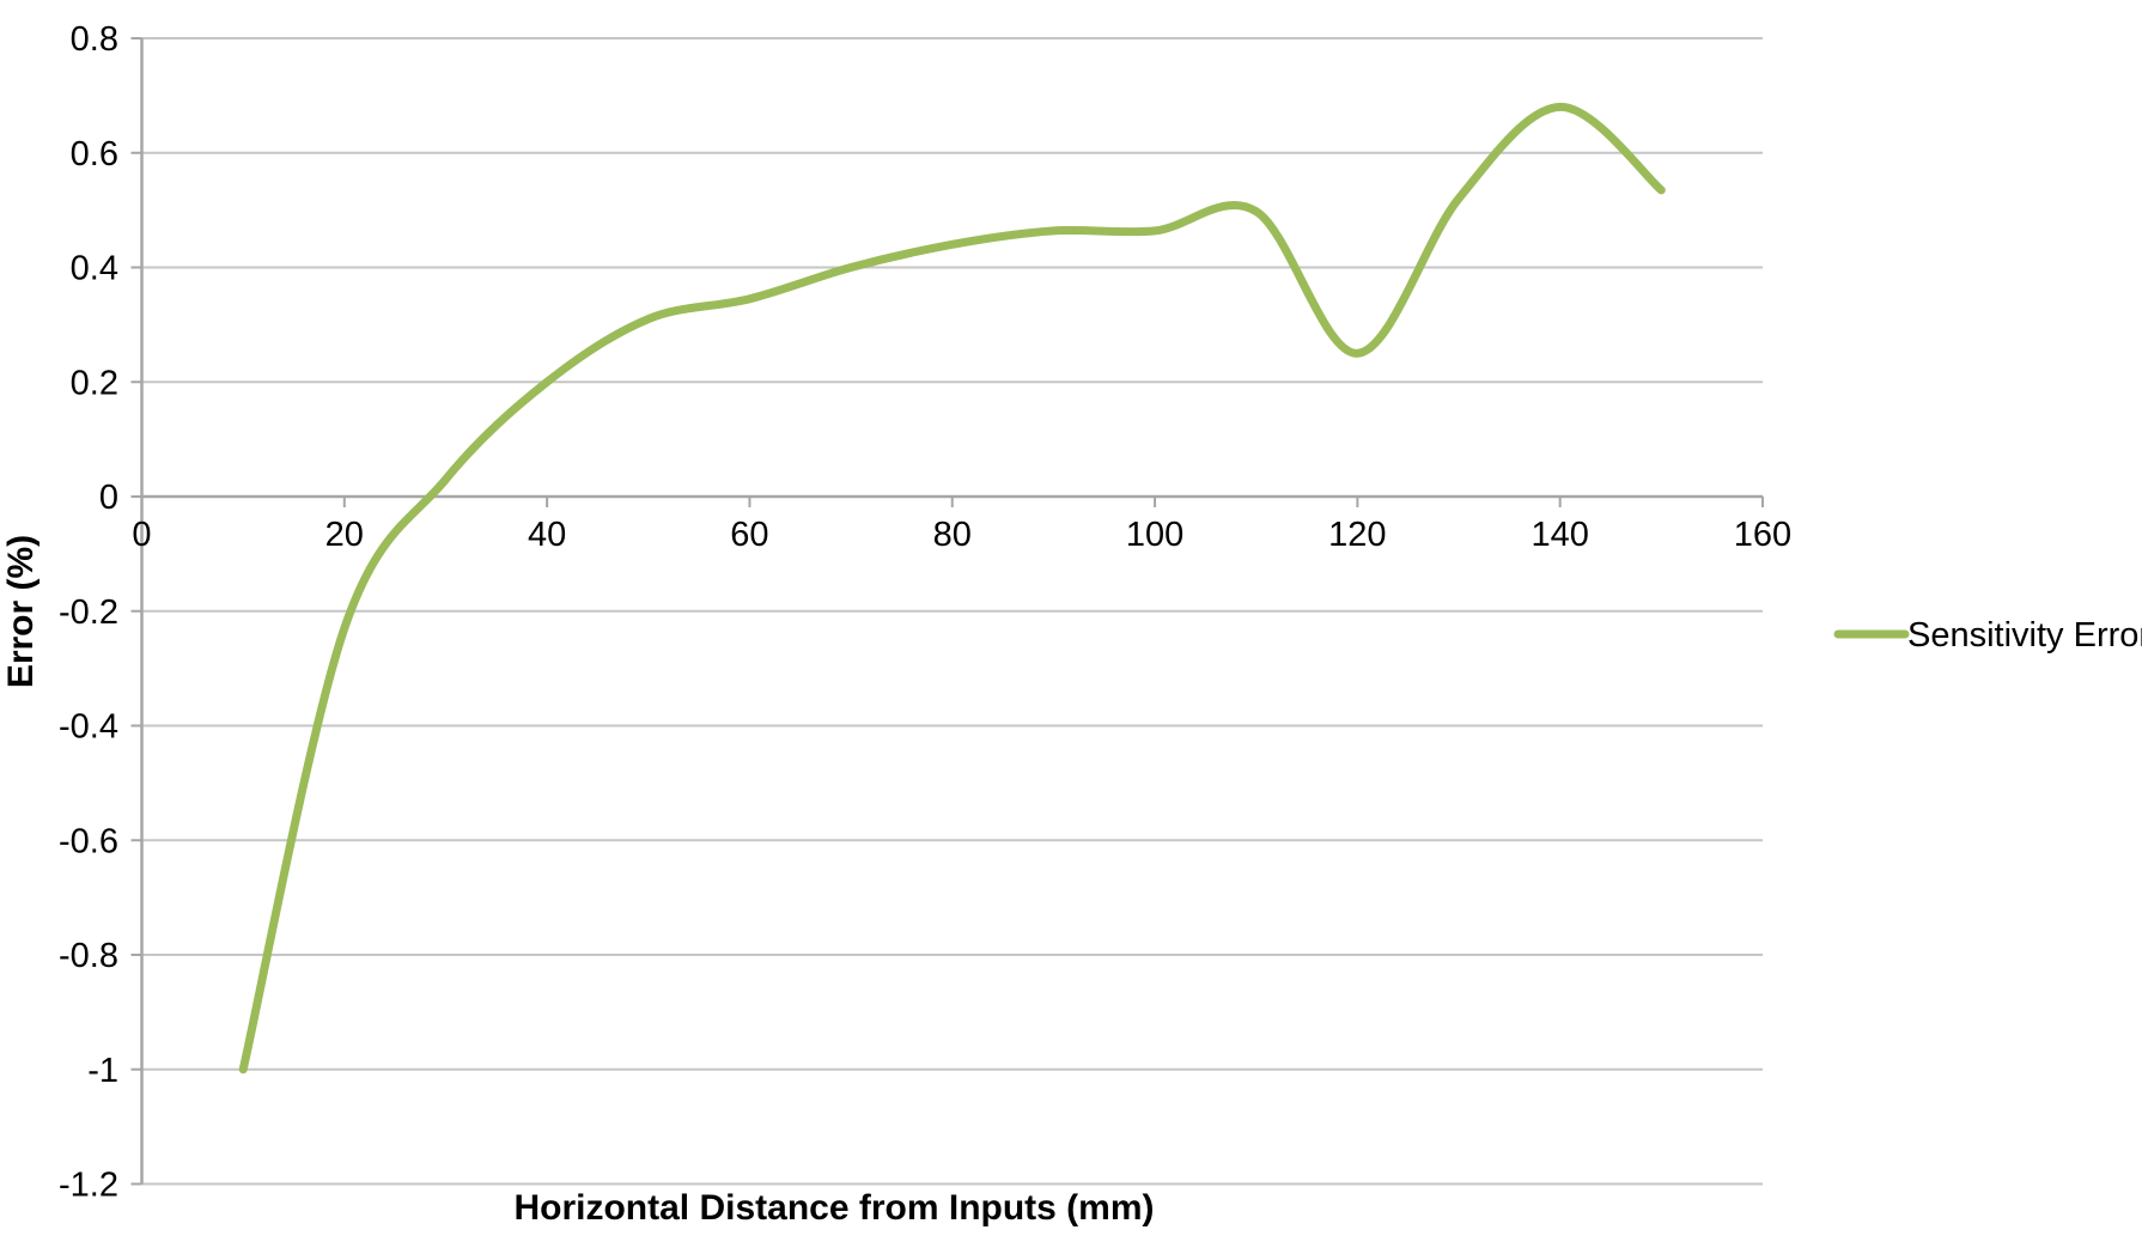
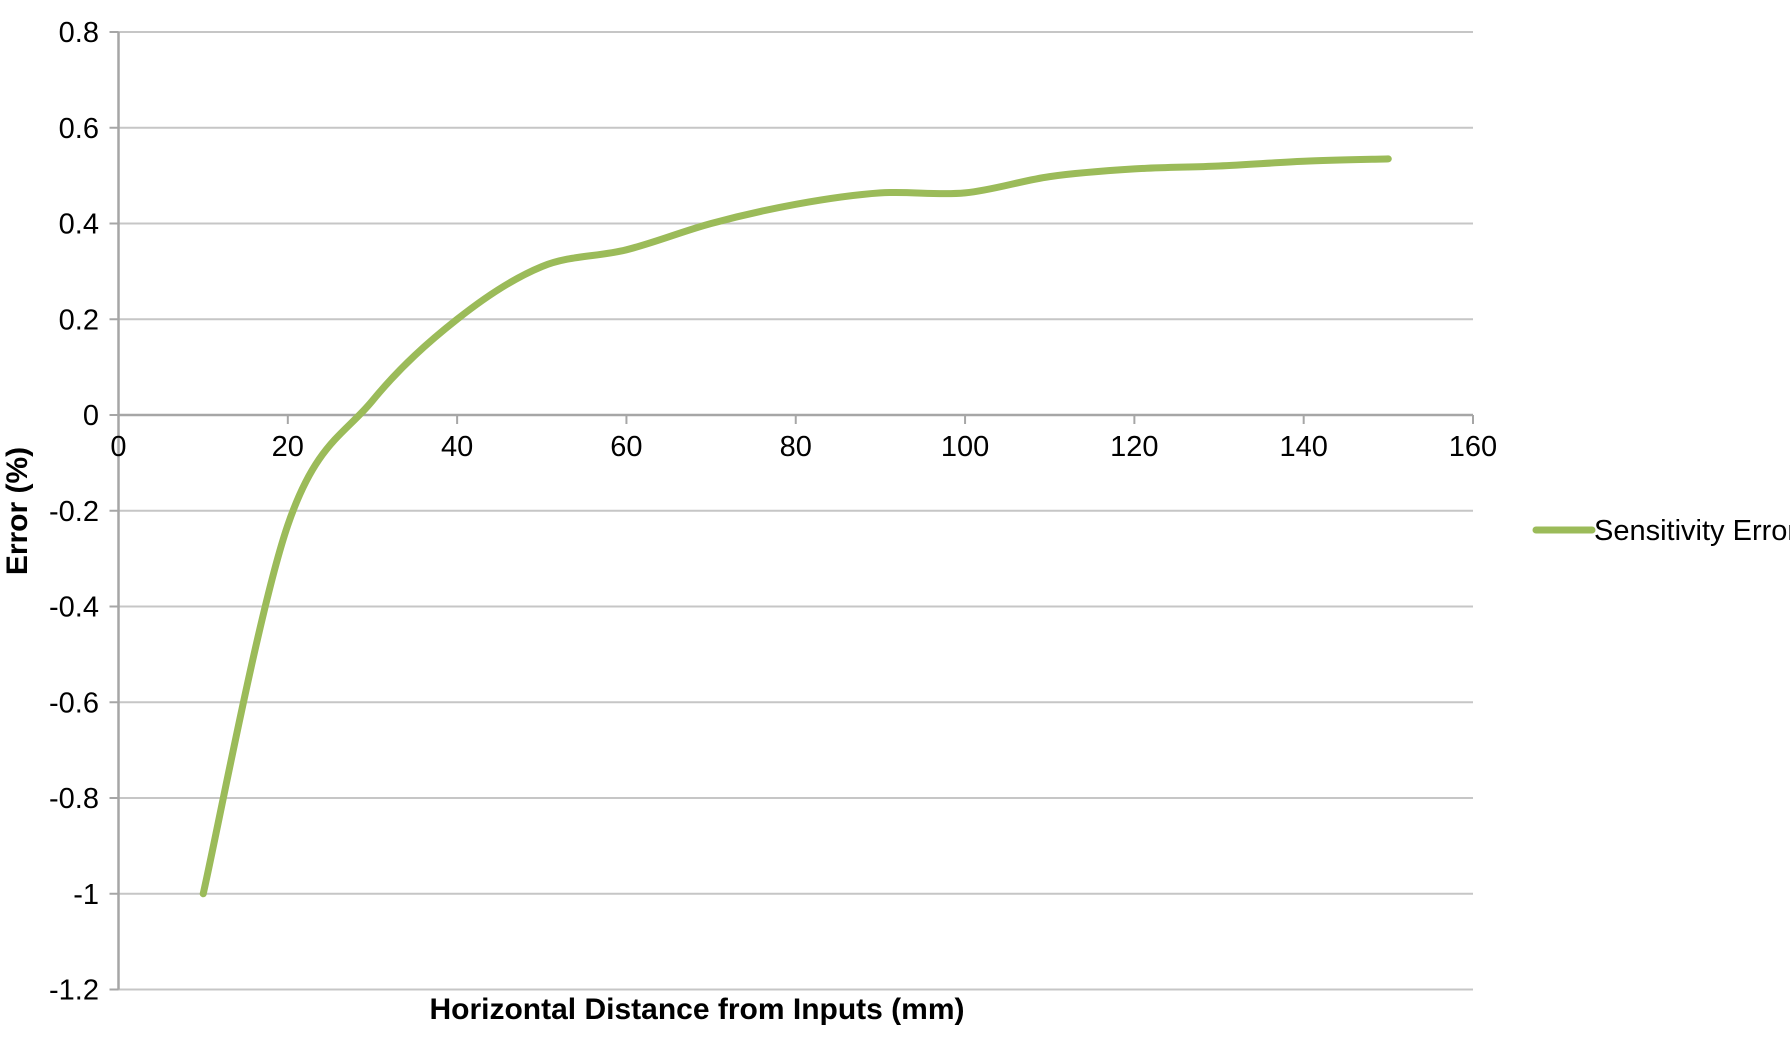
120: 0.25 -> 0.51
140: 0.68 -> 0.53
